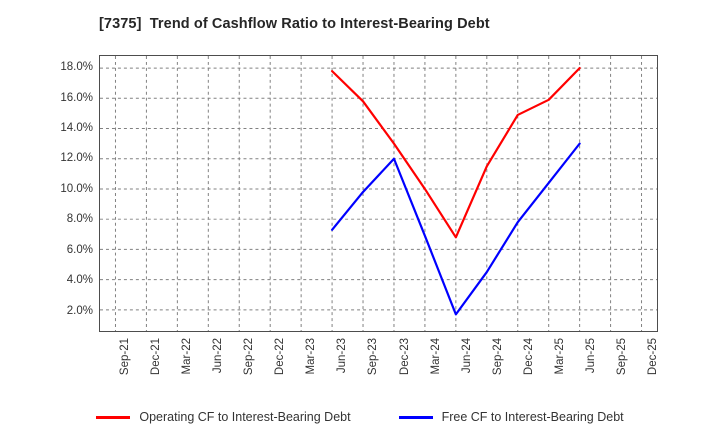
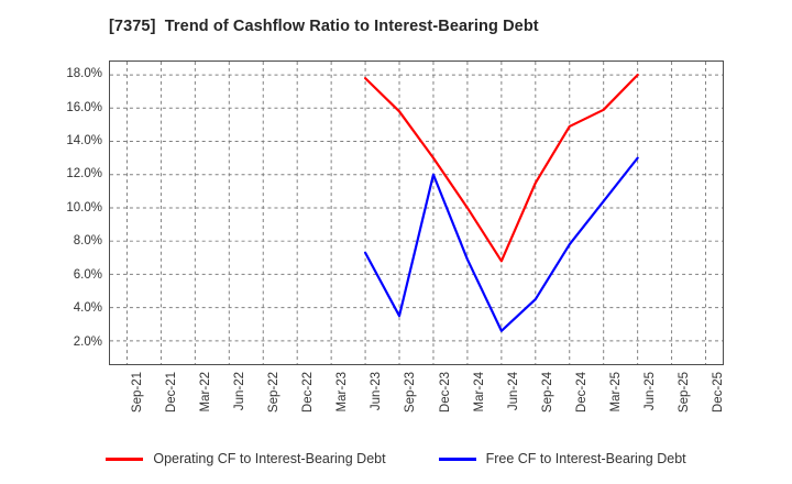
Free CF to Interest-Bearing Debt/Sep-23: 9.8% -> 3.5%
Free CF to Interest-Bearing Debt/Jun-24: 1.7% -> 2.6%
